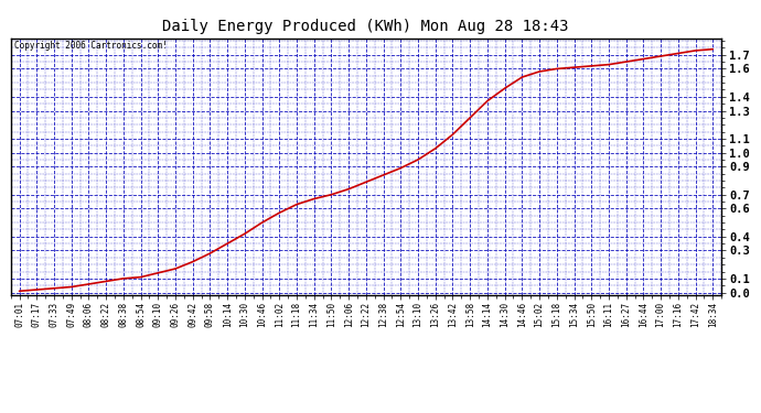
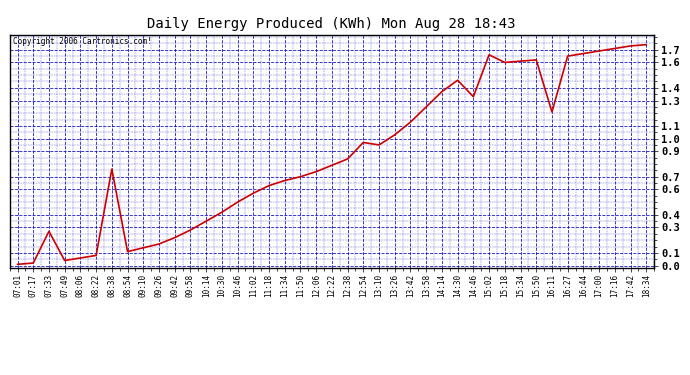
07:33: 0.03 -> 0.27
08:38: 0.10 -> 0.76
12:54: 0.89 -> 0.97
14:46: 1.54 -> 1.33
15:02: 1.58 -> 1.66
16:11: 1.63 -> 1.21
